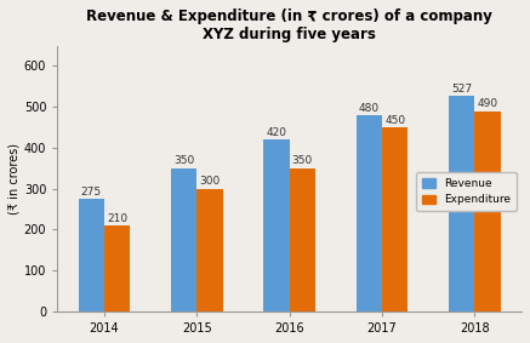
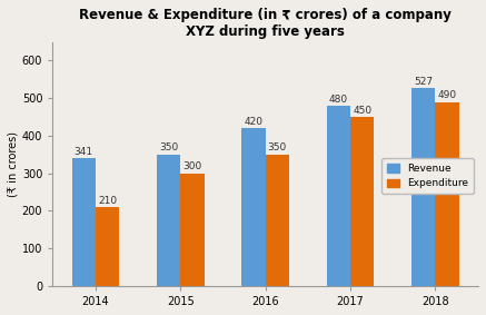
Revenue/2014: 275 -> 341
